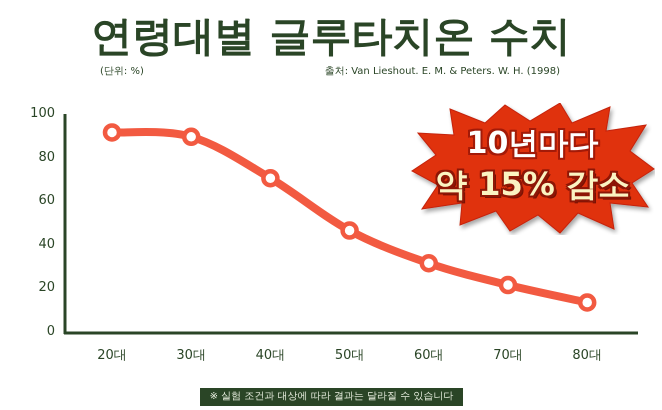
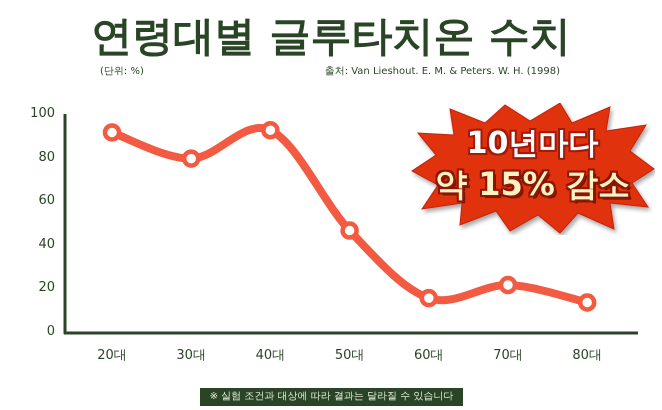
30대: 90 -> 80
40대: 71 -> 93
60대: 32 -> 16
